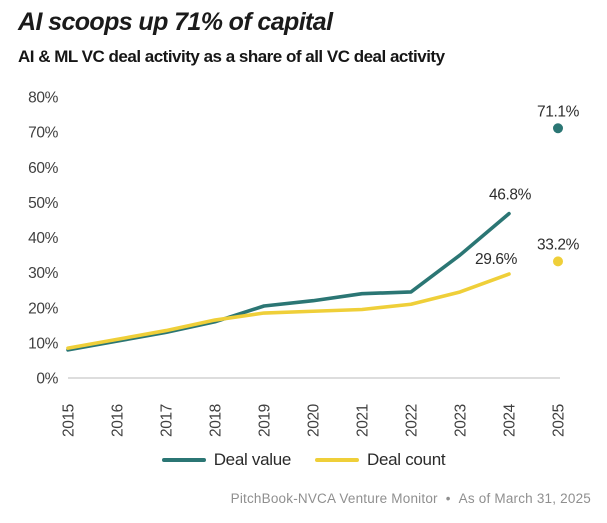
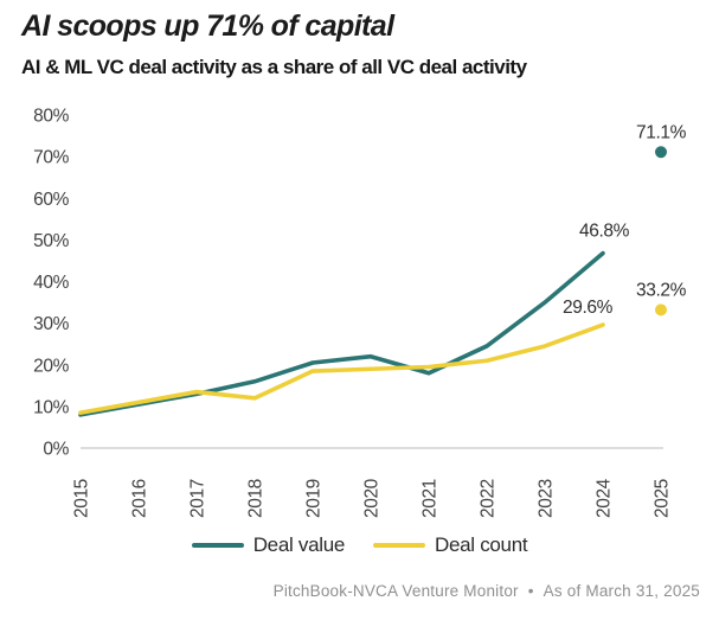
Deal count/2018: 16% -> 12%
Deal value/2021: 24% -> 18%
